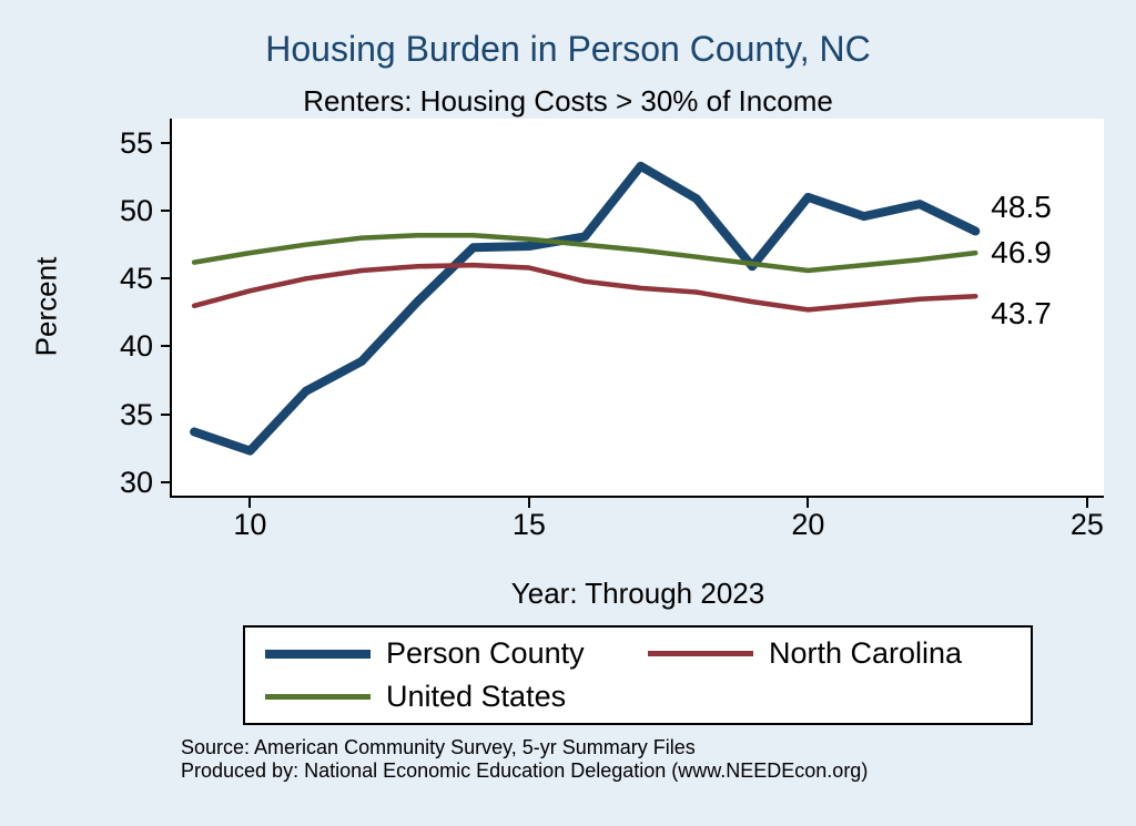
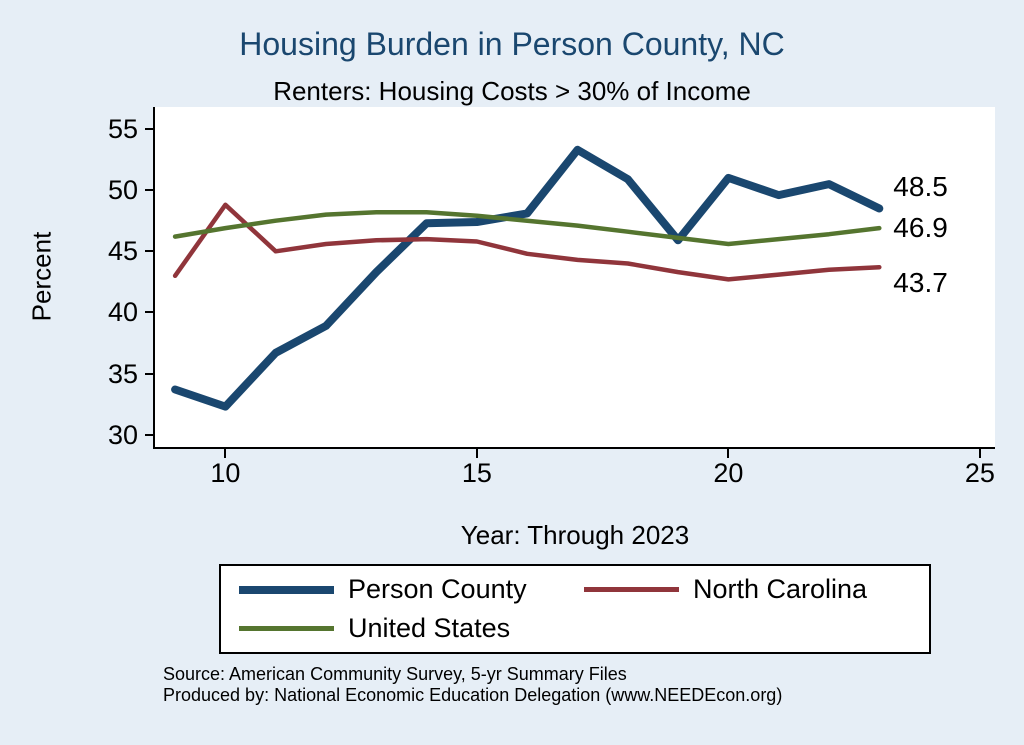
North Carolina/10: 44.1 -> 48.8
